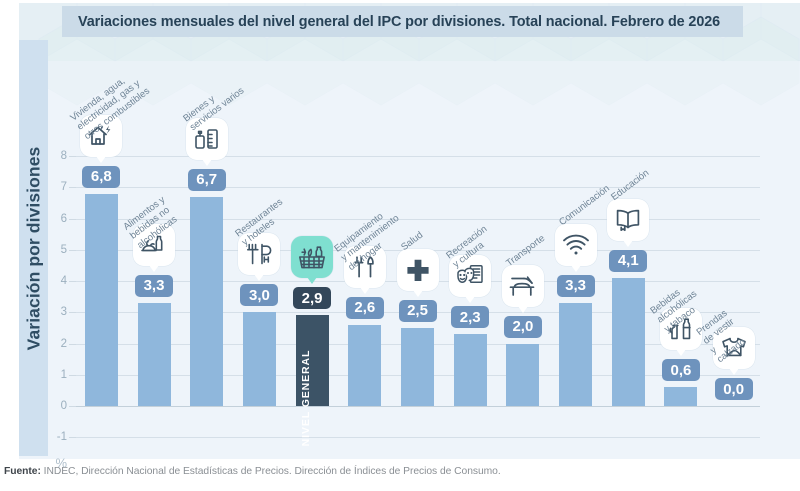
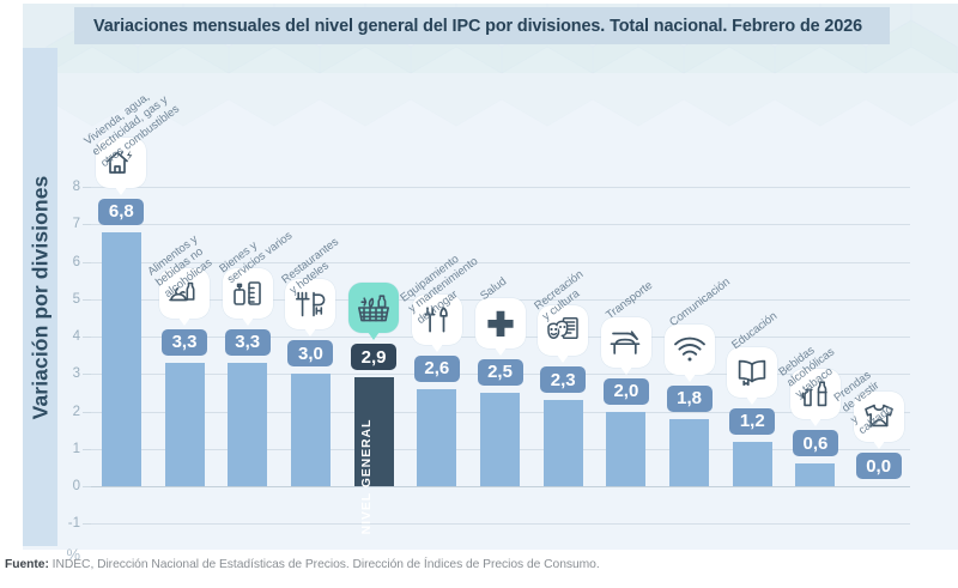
Bienes y servicios varios: 6,7 -> 3,3
Comunicación: 3,3 -> 1,8
Educación: 4,1 -> 1,2
